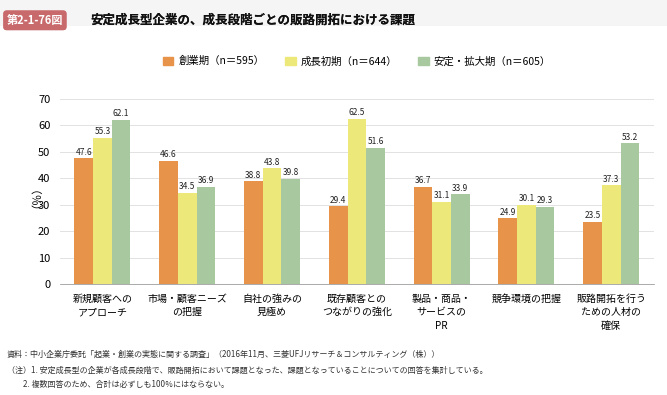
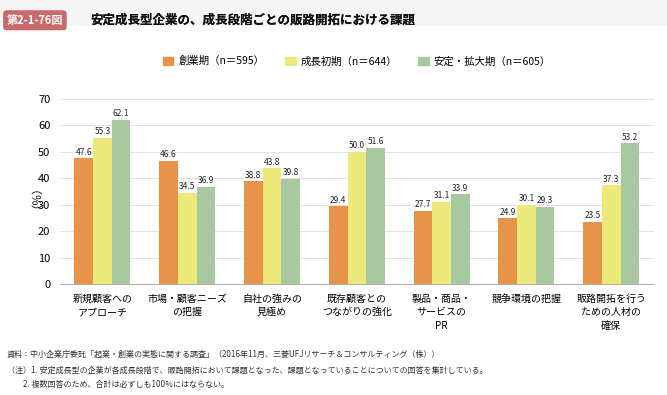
成長初期（n＝644）/既存顧客との つながりの強化: 62.5 -> 50.0
創業期（n＝595）/製品・商品・ サービスの PR: 36.7 -> 27.7
